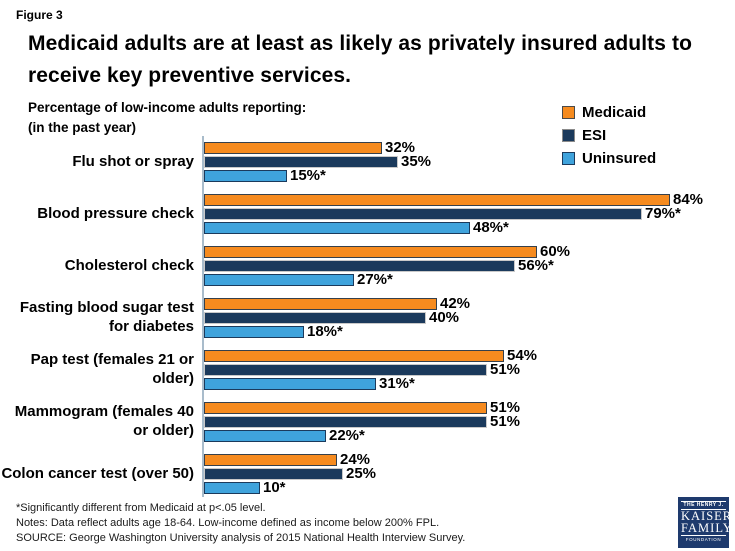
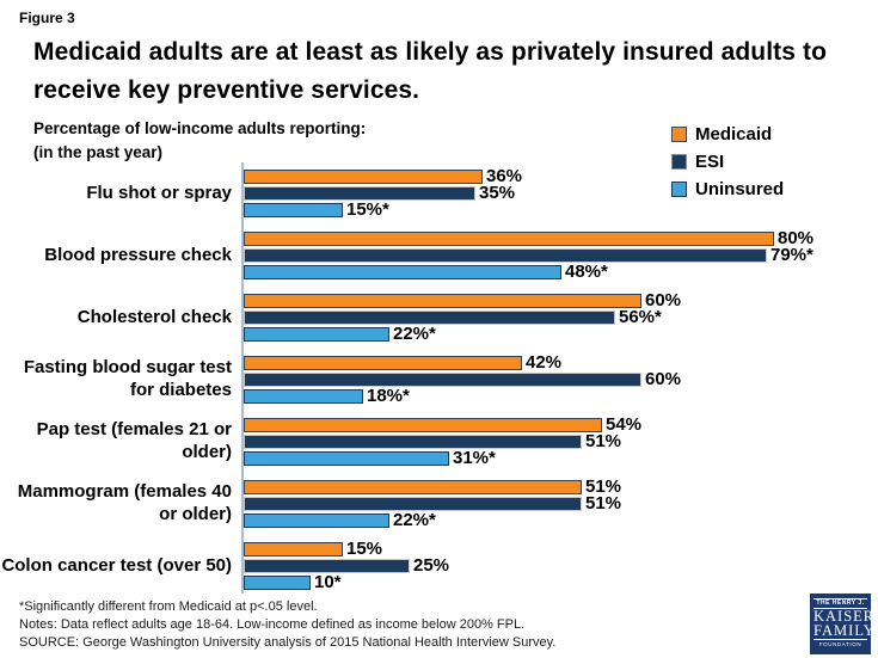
Medicaid/Flu shot or spray: 32% -> 36%
Medicaid/Blood pressure check: 84% -> 80%
Uninsured/Cholesterol check: 27 -> 22
ESI/Fasting blood sugar test for diabetes: 40% -> 60%
Medicaid/Colon cancer test (over 50): 24% -> 15%
